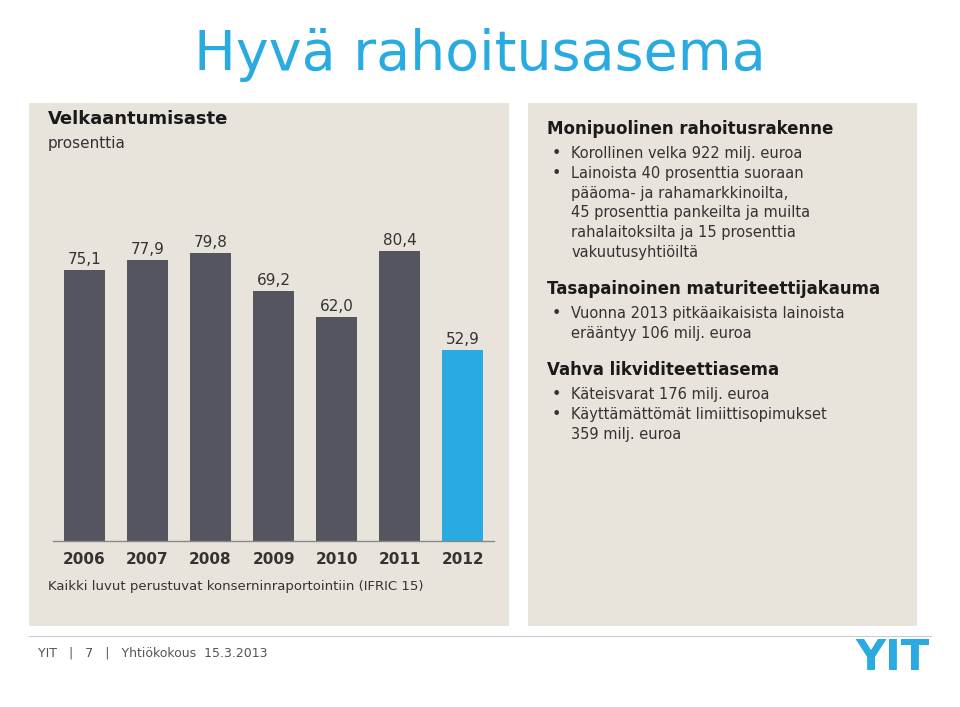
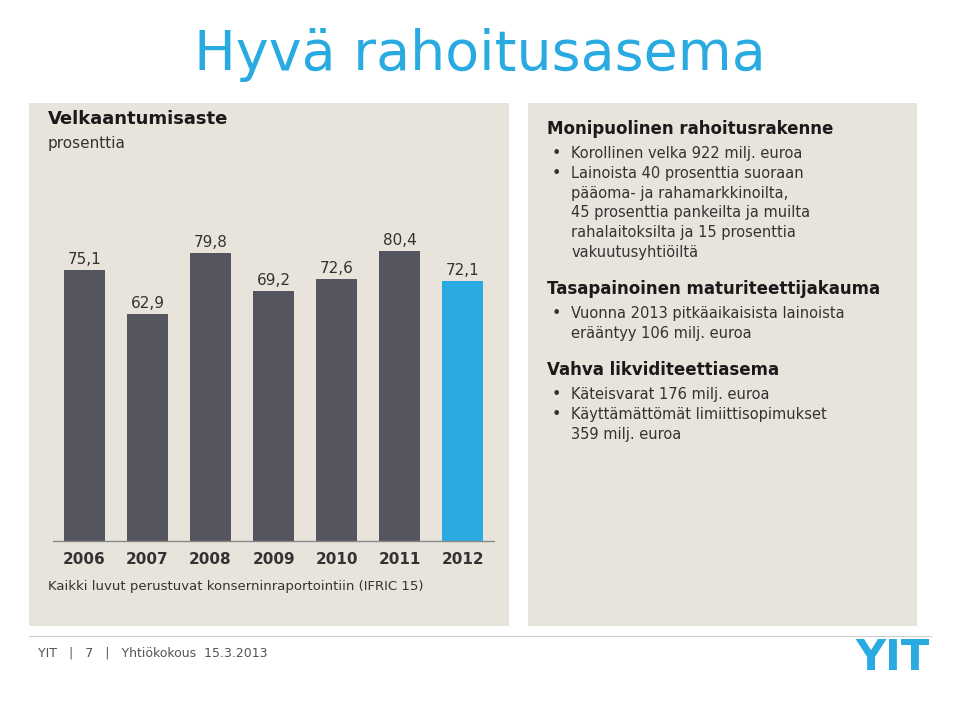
2007: 77,9 -> 62,9
2010: 62,0 -> 72,6
2012: 52,9 -> 72,1
